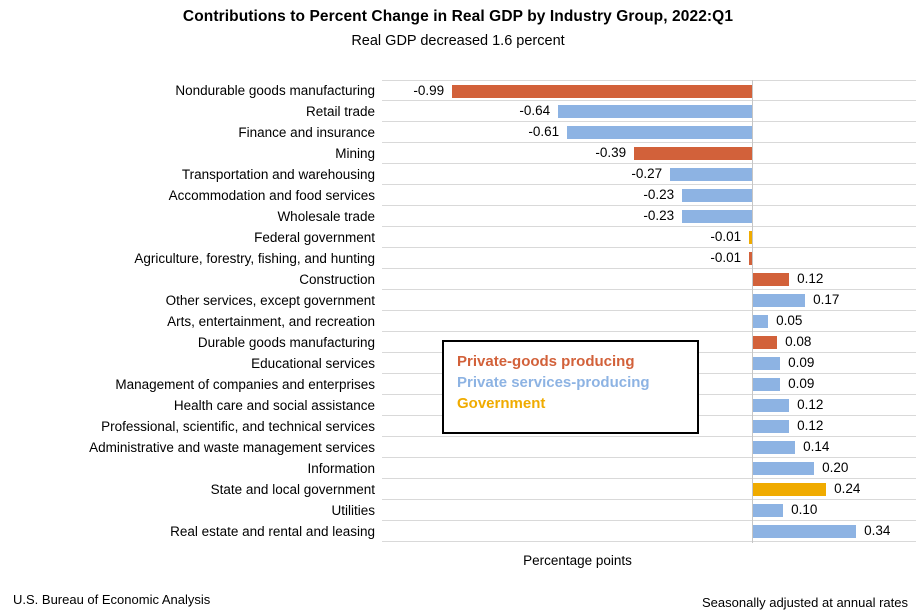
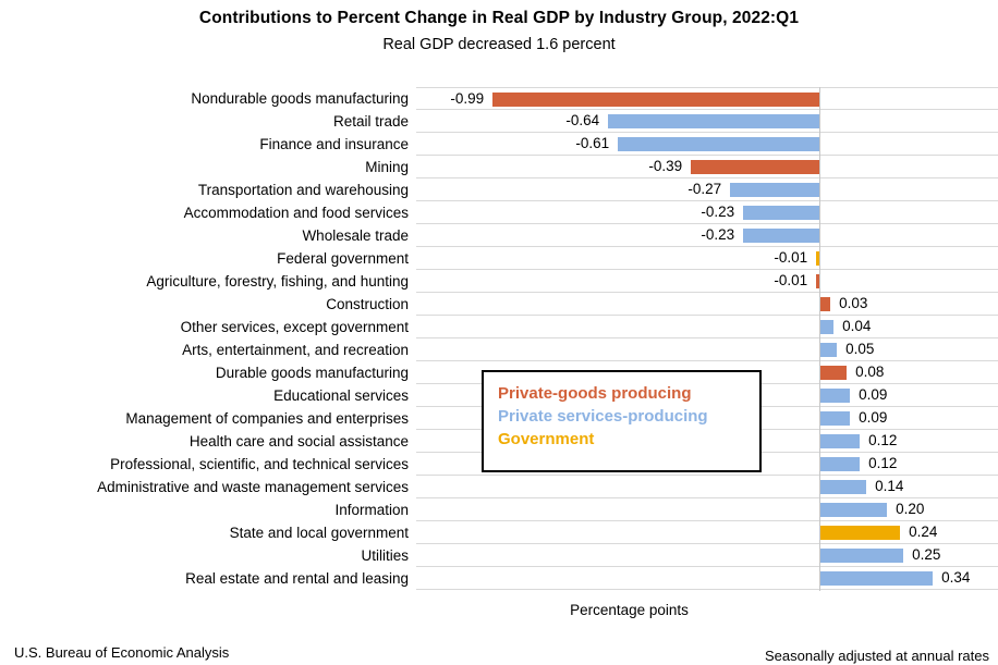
Construction: 0.12 -> 0.03
Other services, except government: 0.17 -> 0.04
Utilities: 0.10 -> 0.25
